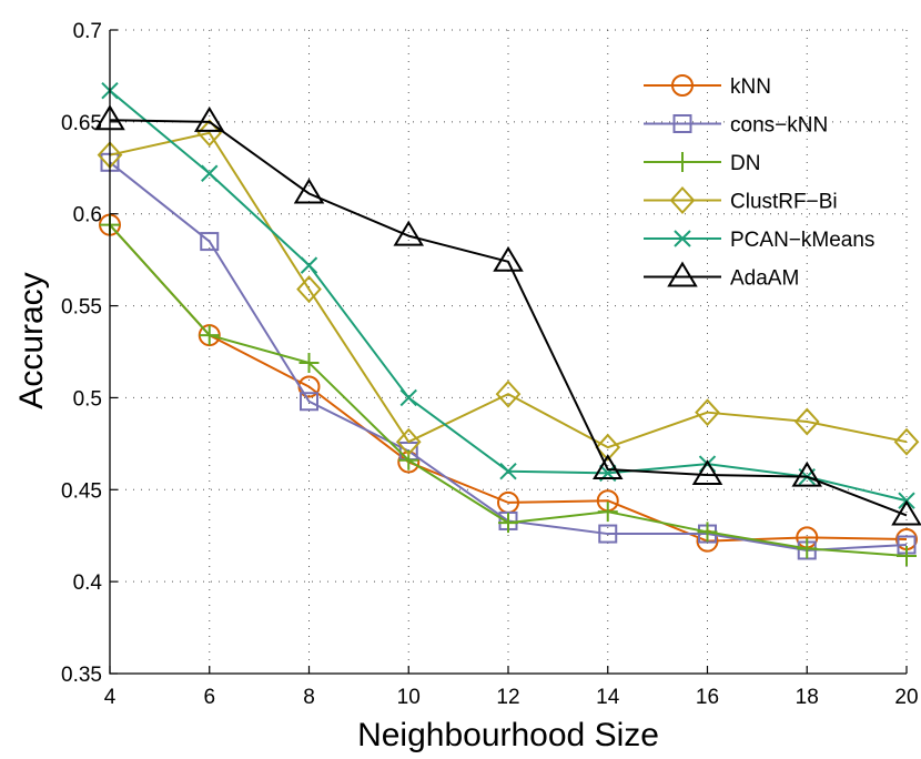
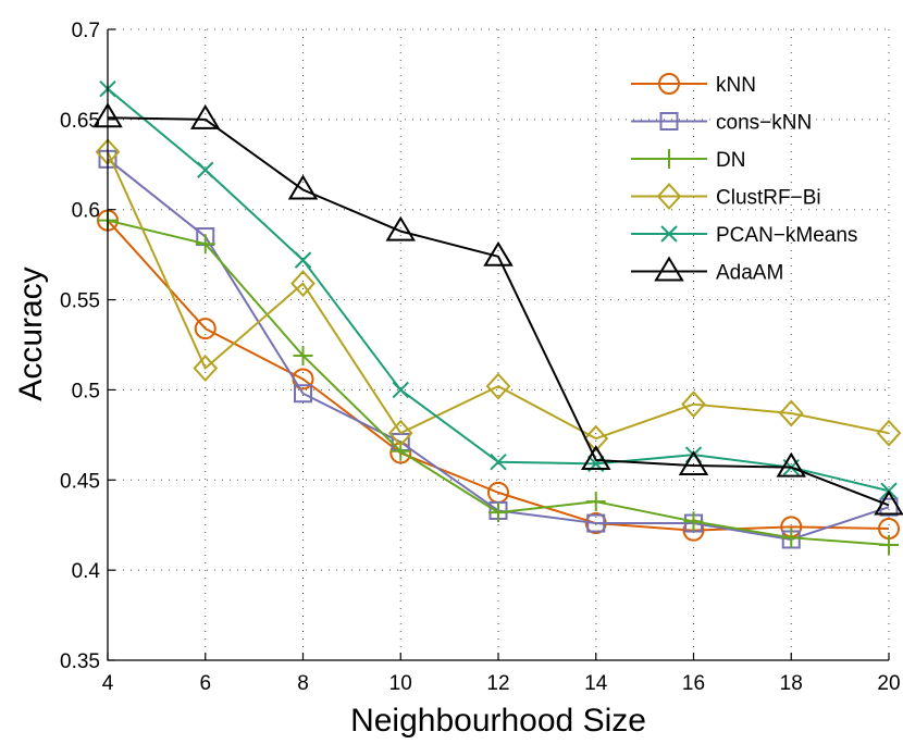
DN/6: 0.534 -> 0.581
ClustRF−Bi/6: 0.644 -> 0.512
kNN/14: 0.444 -> 0.426
cons−kNN/20: 0.420 -> 0.435
